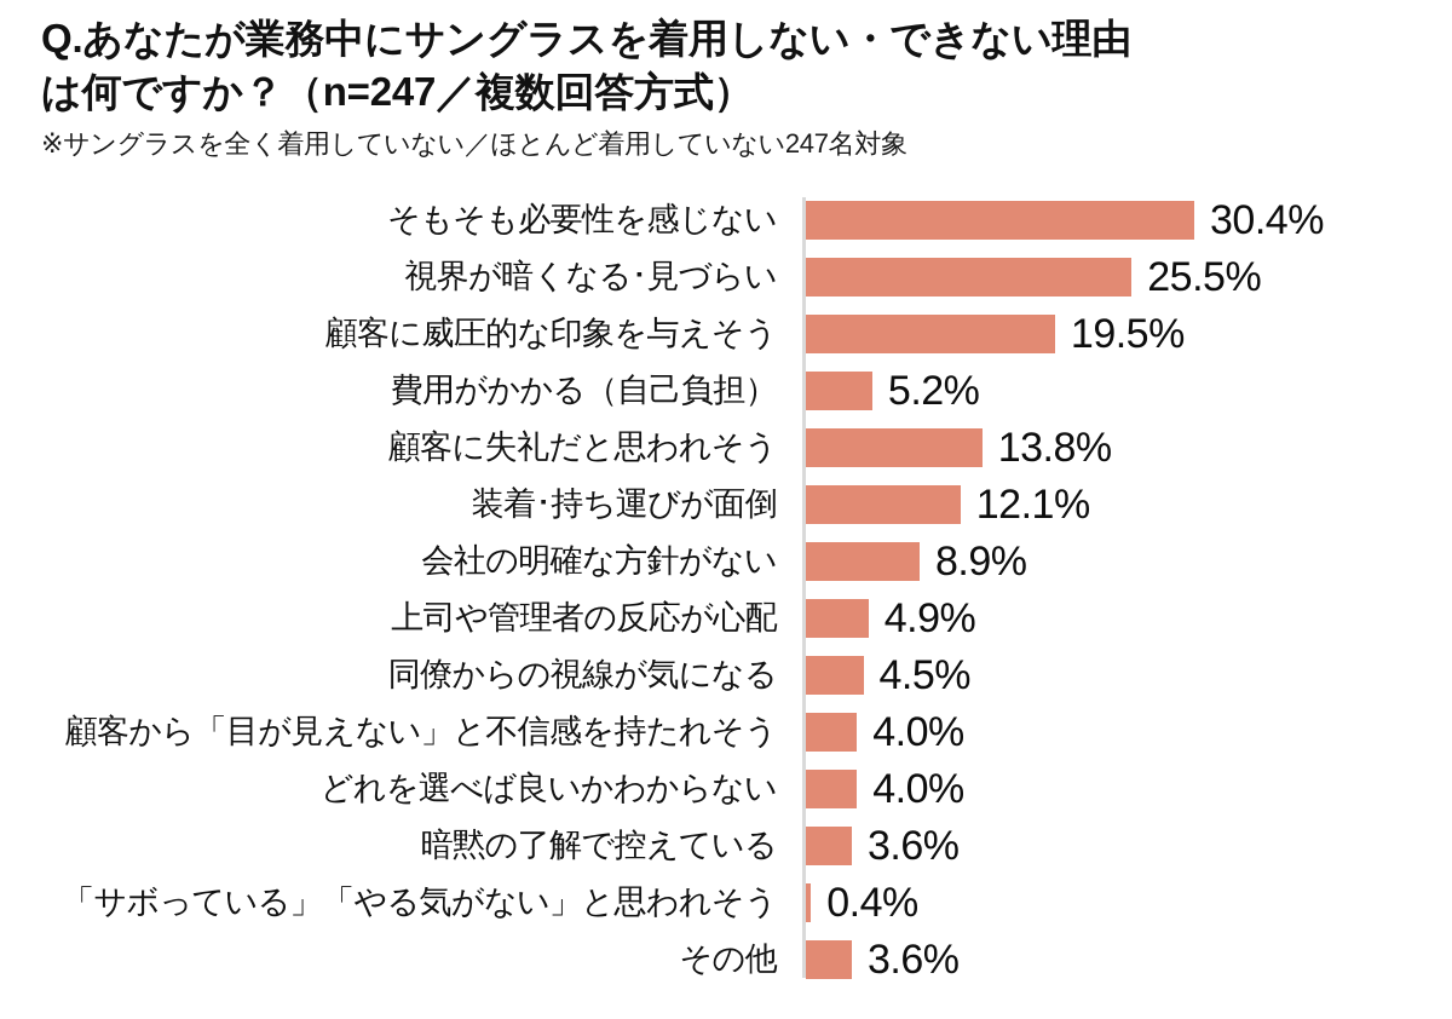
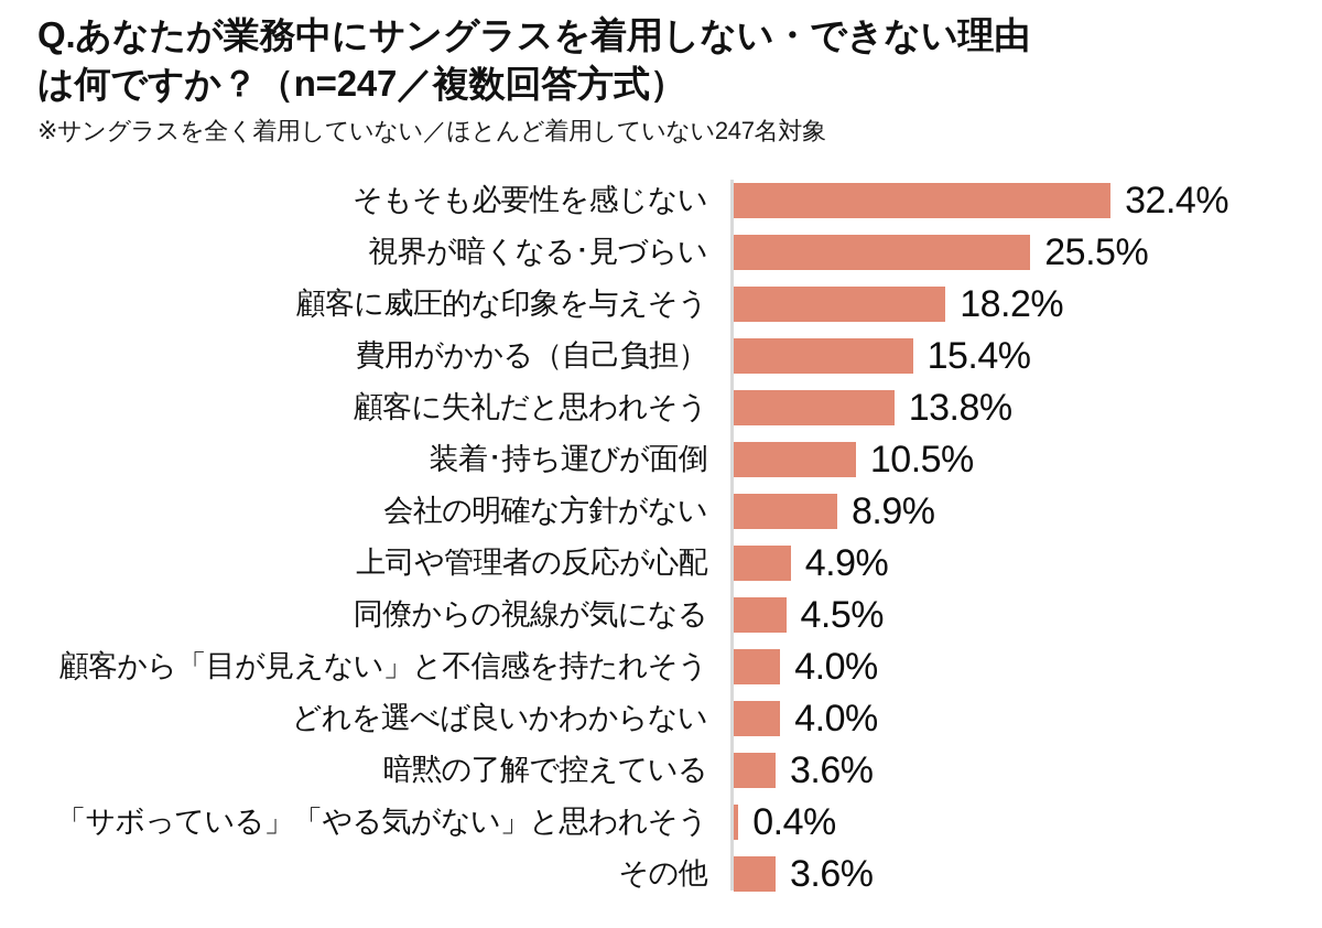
そもそも必要性を感じない: 30.4% -> 32.4%
顧客に威圧的な印象を与えそう: 19.5% -> 18.2%
費用がかかる（自己負担）: 5.2% -> 15.4%
装着･持ち運びが面倒: 12.1% -> 10.5%
